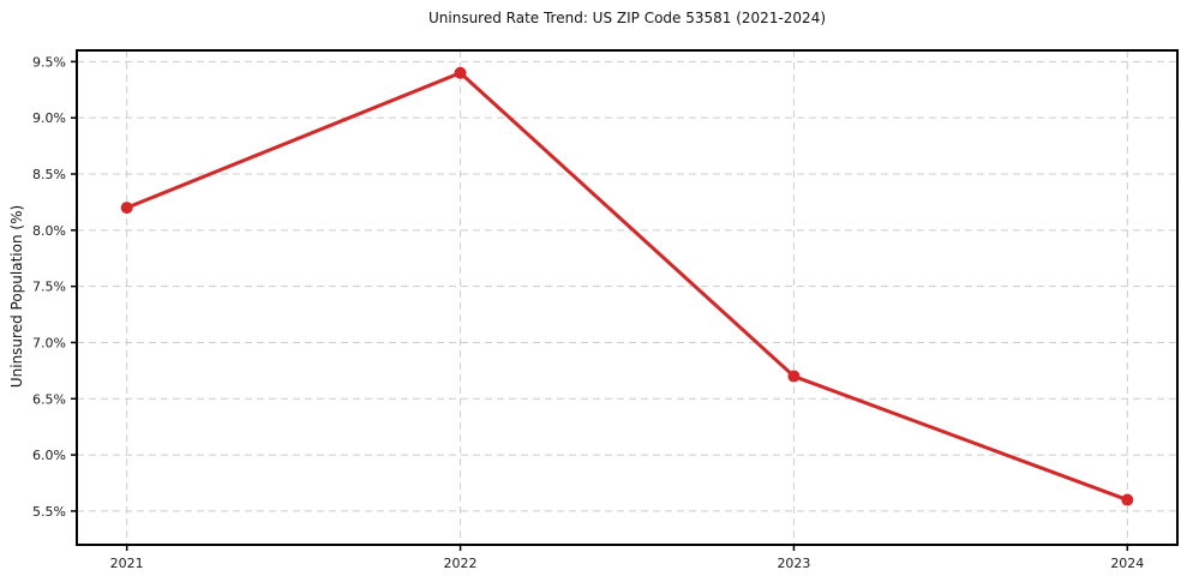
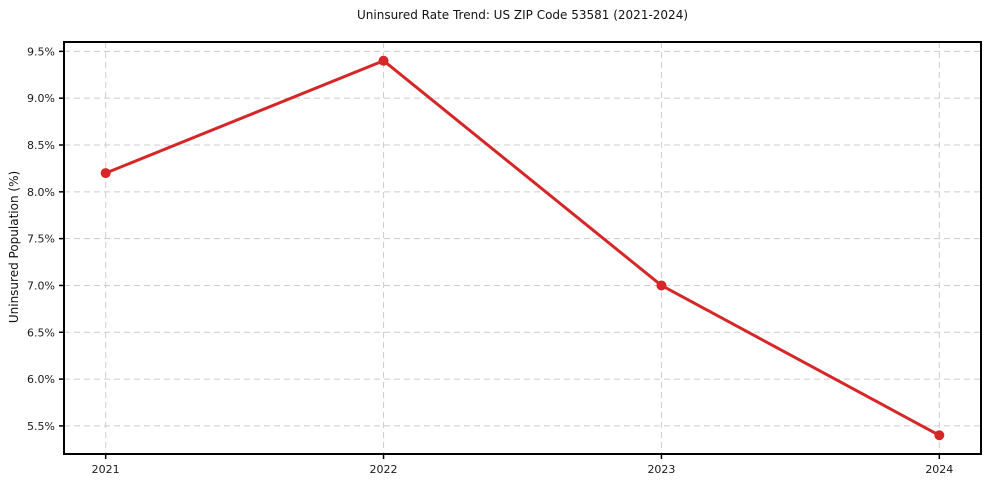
2023: 6.7% -> 7.0%
2024: 5.6% -> 5.4%
